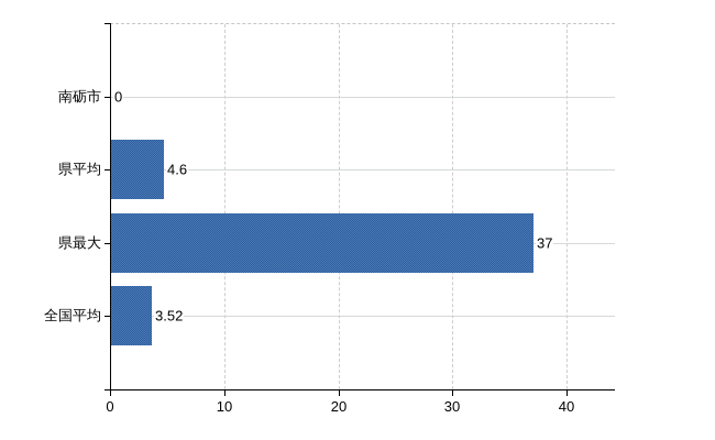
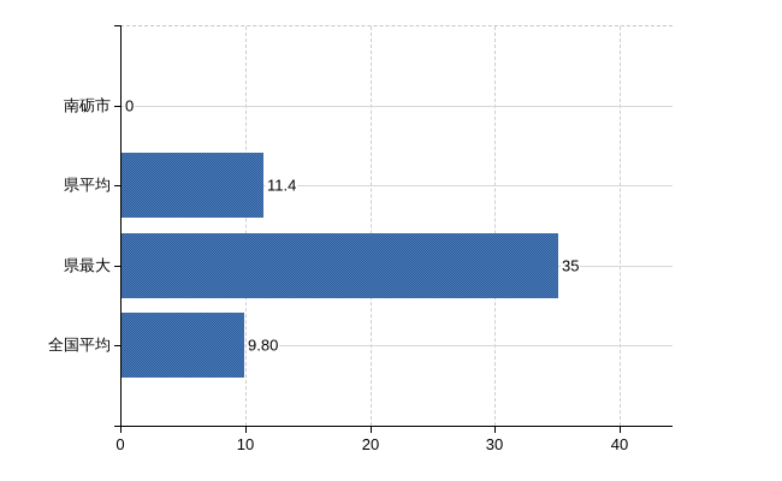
県平均: 4.6 -> 11.4
県最大: 37 -> 35
全国平均: 3.52 -> 9.80
